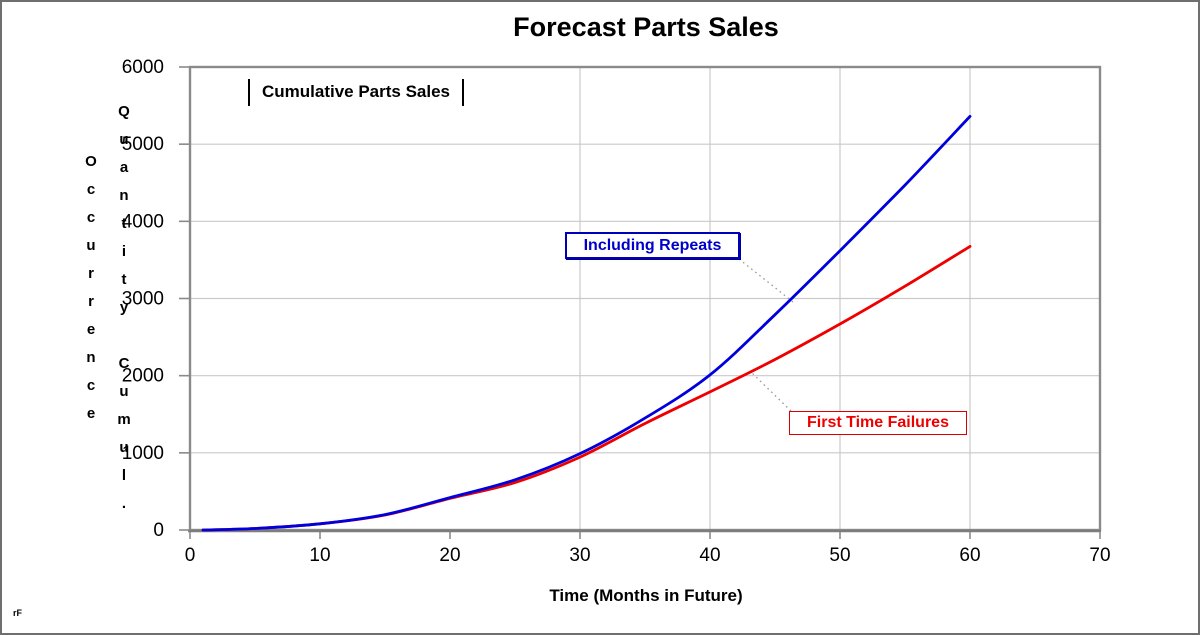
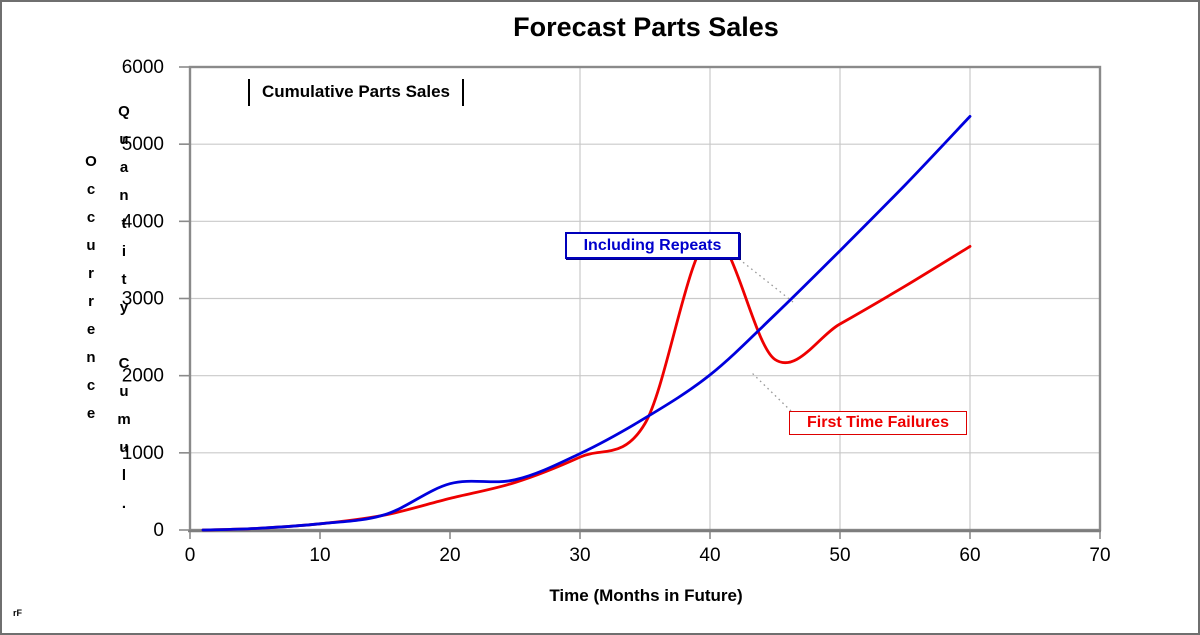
Including Repeats/20: 400 -> 600
First Time Failures/40: 1800 -> 3800
